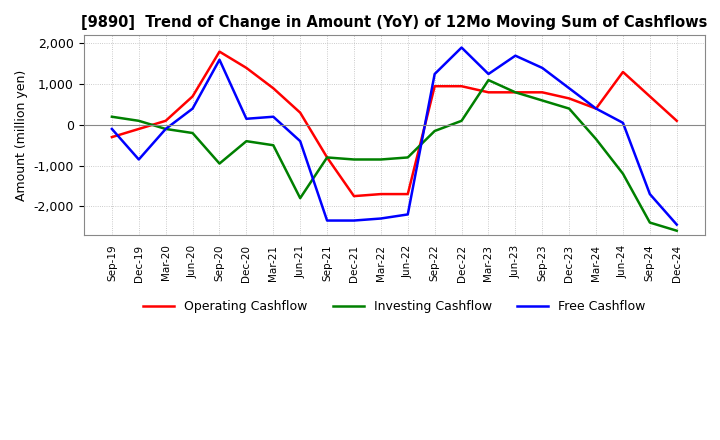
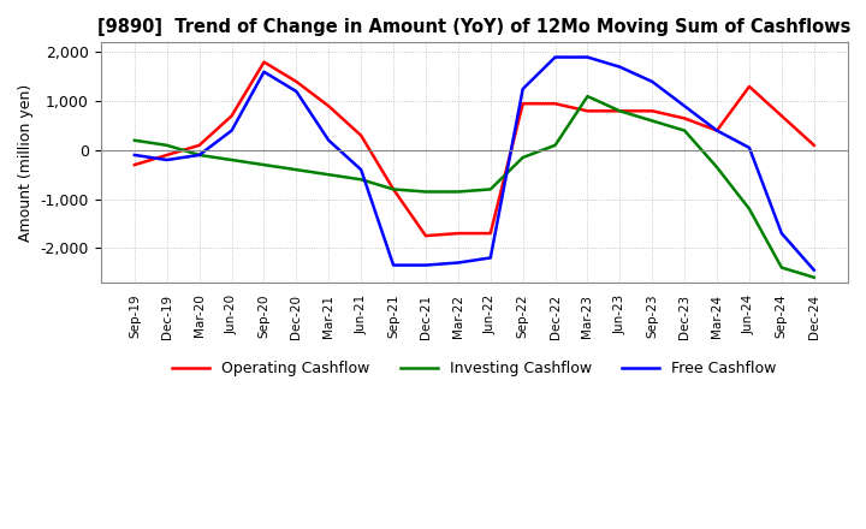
Free Cashflow/Dec-19: -850 -> -200
Investing Cashflow/Sep-20: -950 -> -300
Free Cashflow/Dec-20: 150 -> 1,200
Investing Cashflow/Jun-21: -1,800 -> -600
Free Cashflow/Mar-23: 1,250 -> 1,900
